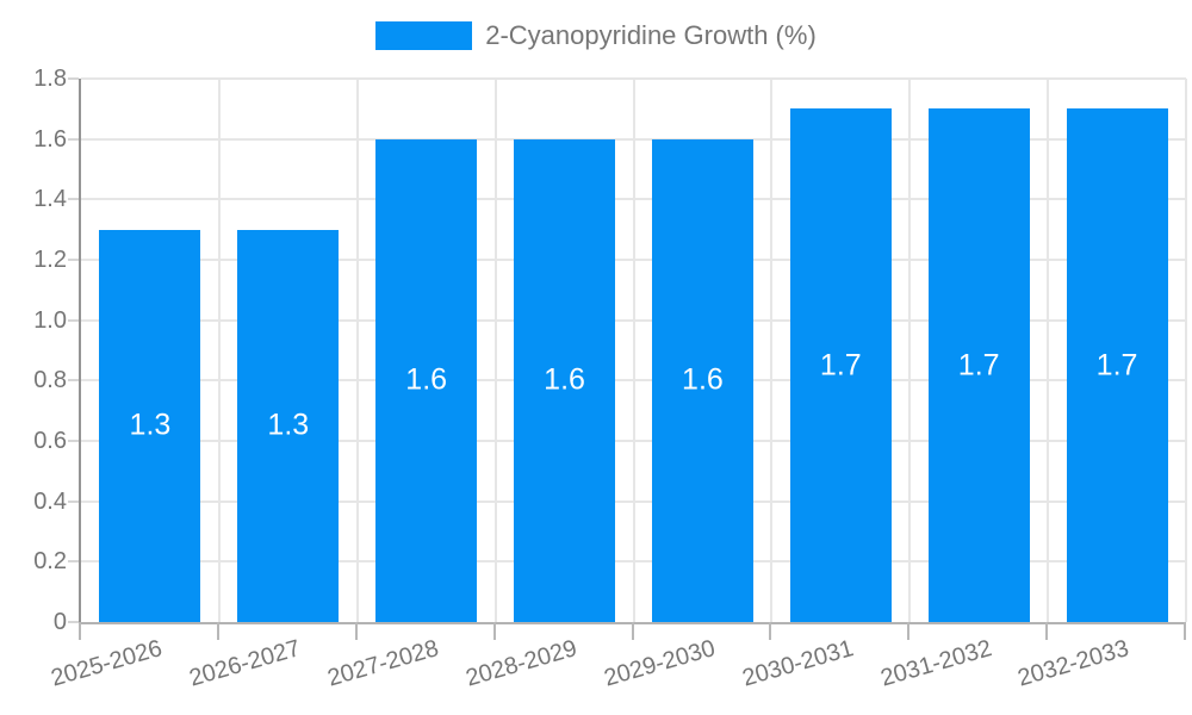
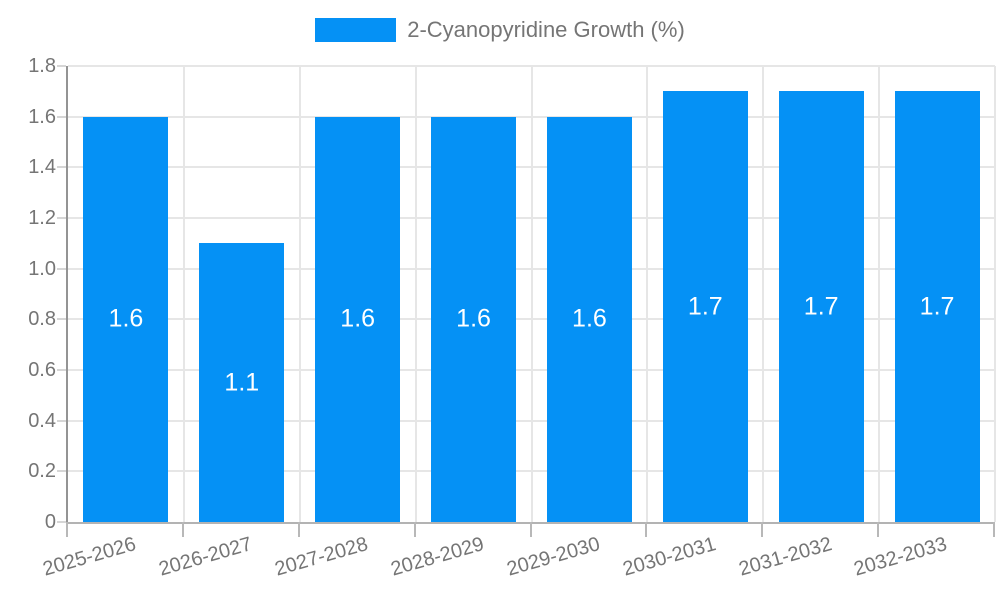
2025-2026: 1.3 -> 1.6
2026-2027: 1.3 -> 1.1
